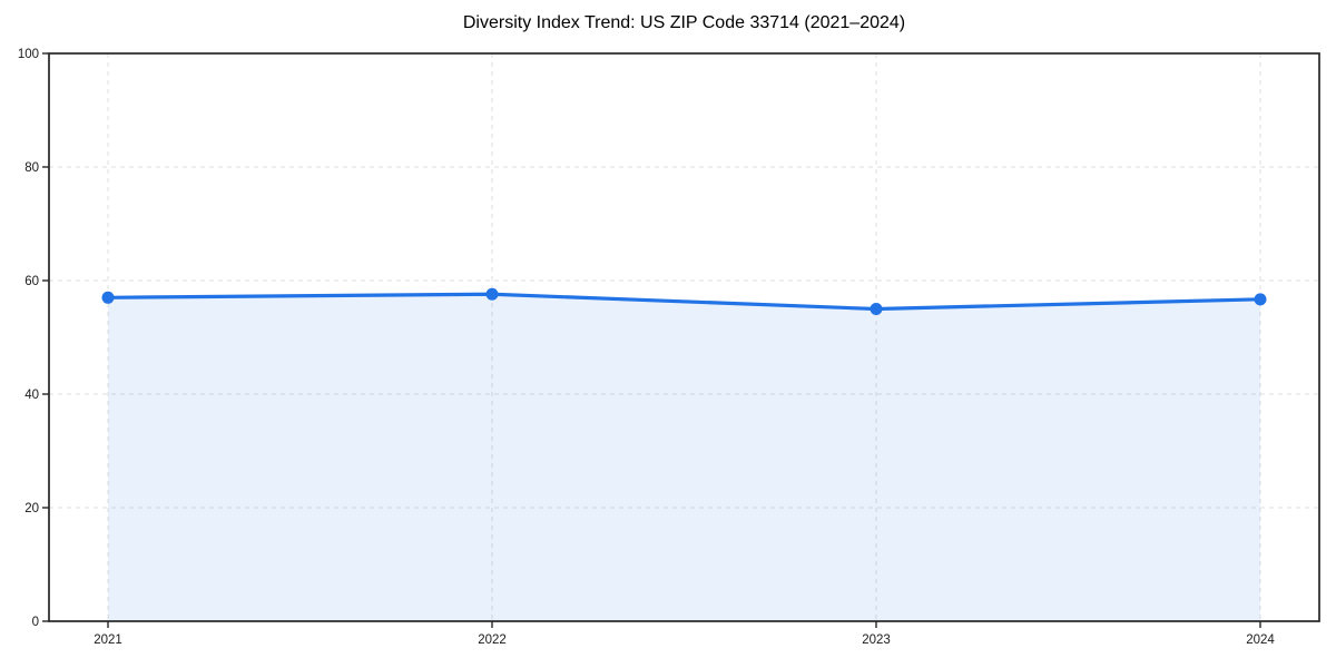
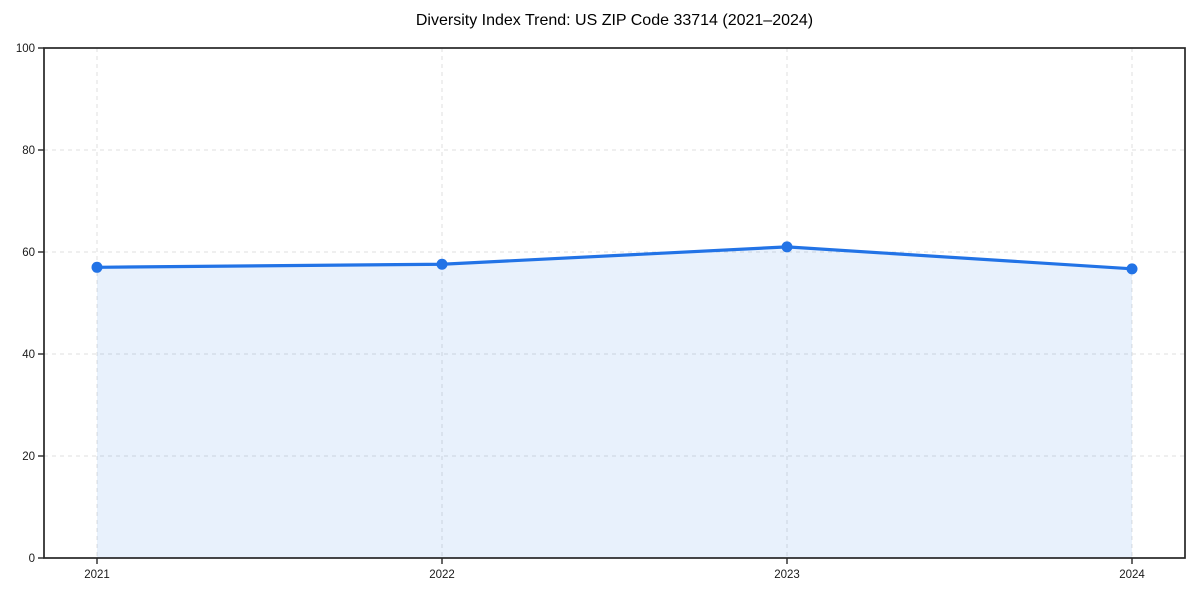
2023: 55 -> 61
